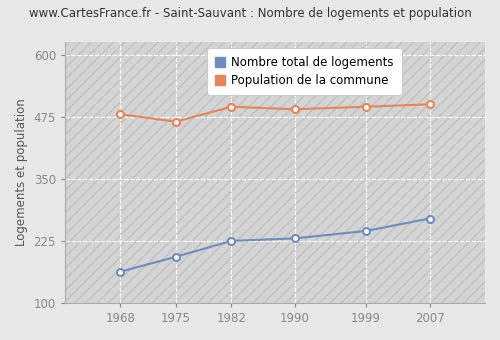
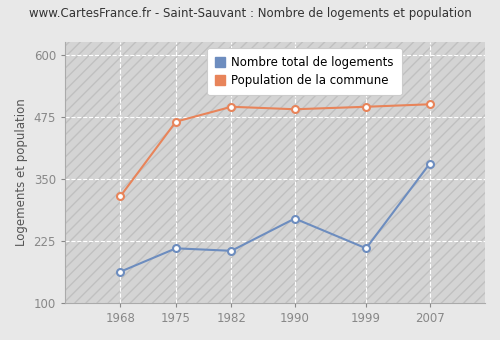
Population de la commune/1968: 480 -> 315
Nombre total de logements/1975: 193 -> 210
Nombre total de logements/1982: 225 -> 205
Nombre total de logements/1990: 230 -> 270
Nombre total de logements/1999: 245 -> 210
Nombre total de logements/2007: 270 -> 380
